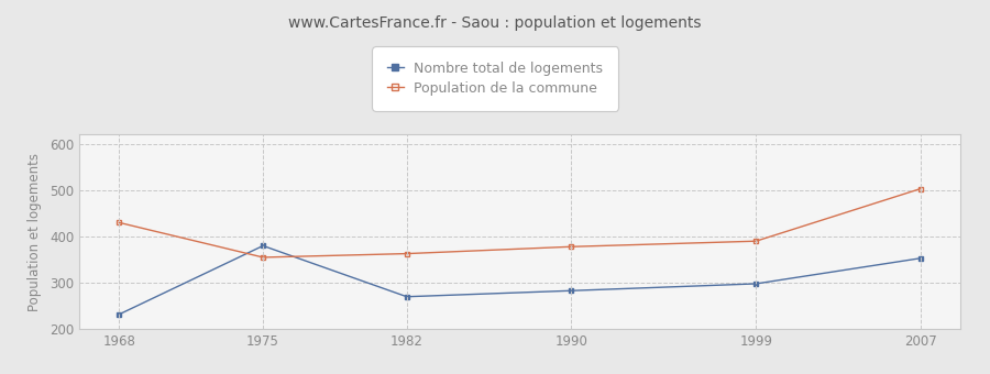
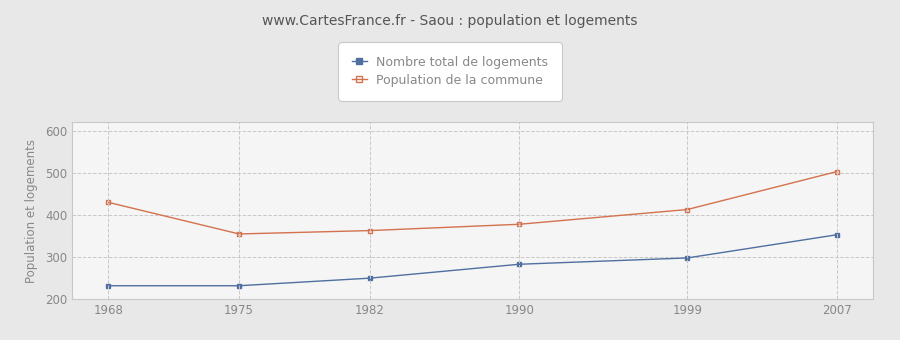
Nombre total de logements/1975: 380 -> 232
Nombre total de logements/1982: 270 -> 250
Population de la commune/1999: 390 -> 413
